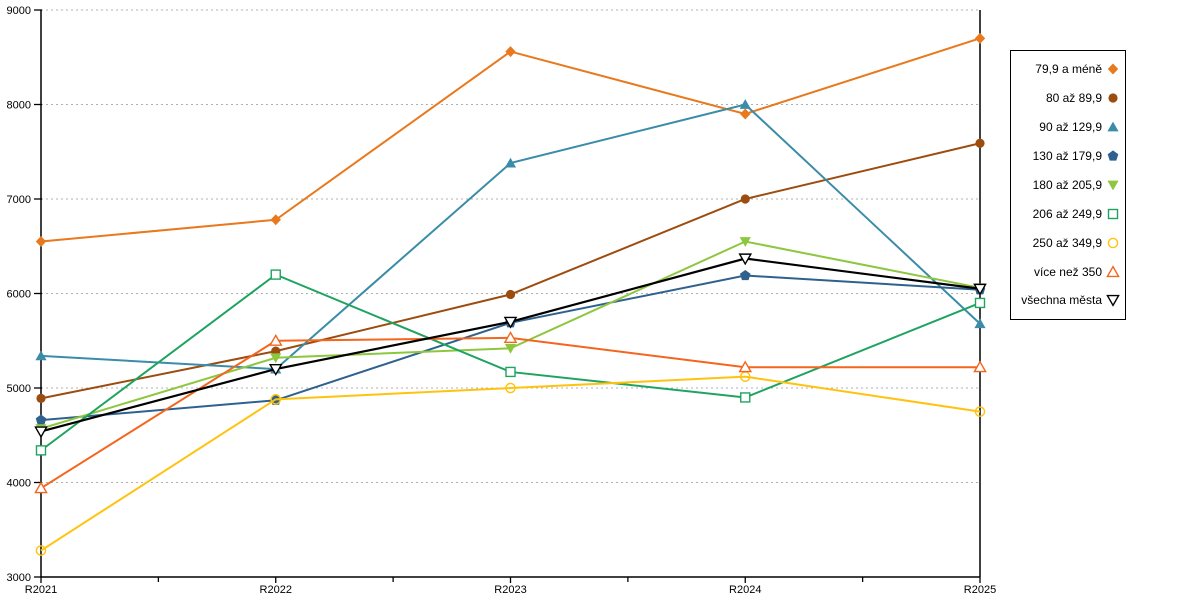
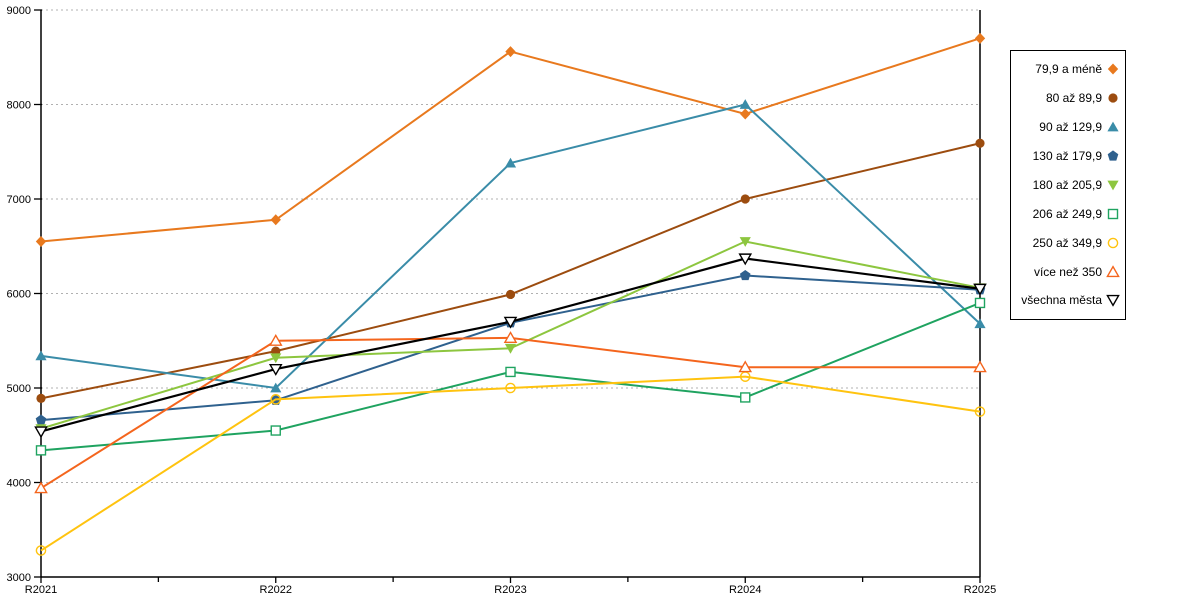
90 až 129,9/R2022: 5200 -> 5000
206 až 249,9/R2022: 6200 -> 4600
